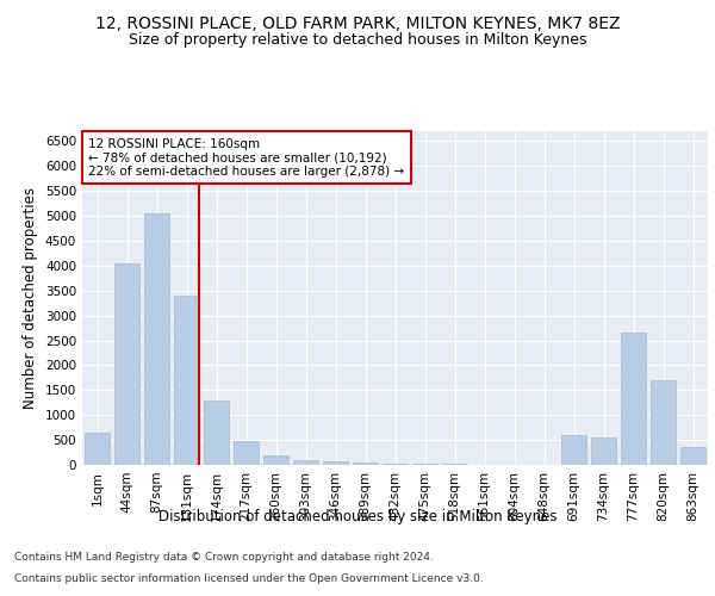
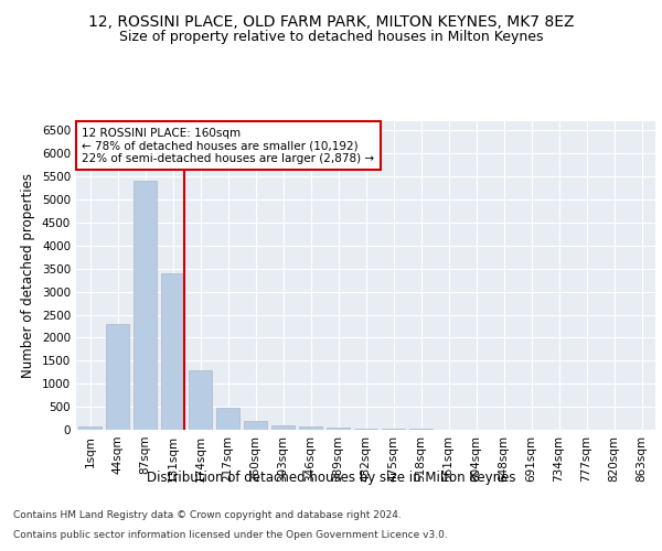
1sqm: 650 -> 70
44sqm: 4050 -> 2300
87sqm: 5050 -> 5400
691sqm: 600 -> 0
734sqm: 550 -> 0
777sqm: 2650 -> 0
820sqm: 1700 -> 0
863sqm: 350 -> 0
